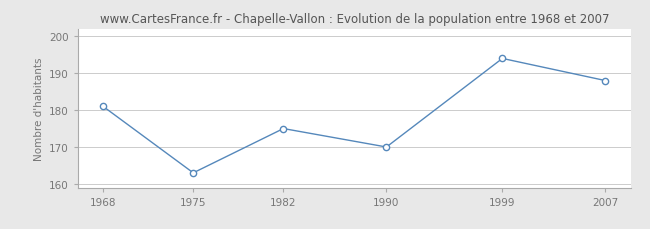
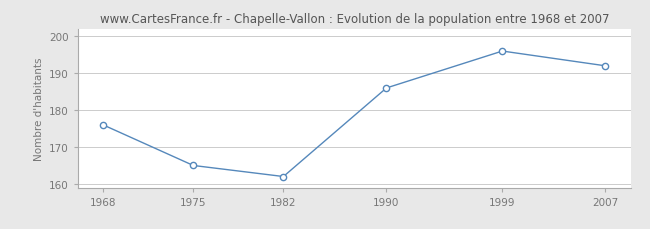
1968: 181 -> 176
1975: 163 -> 165
1982: 175 -> 162
1990: 170 -> 186
1999: 194 -> 196
2007: 188 -> 192
